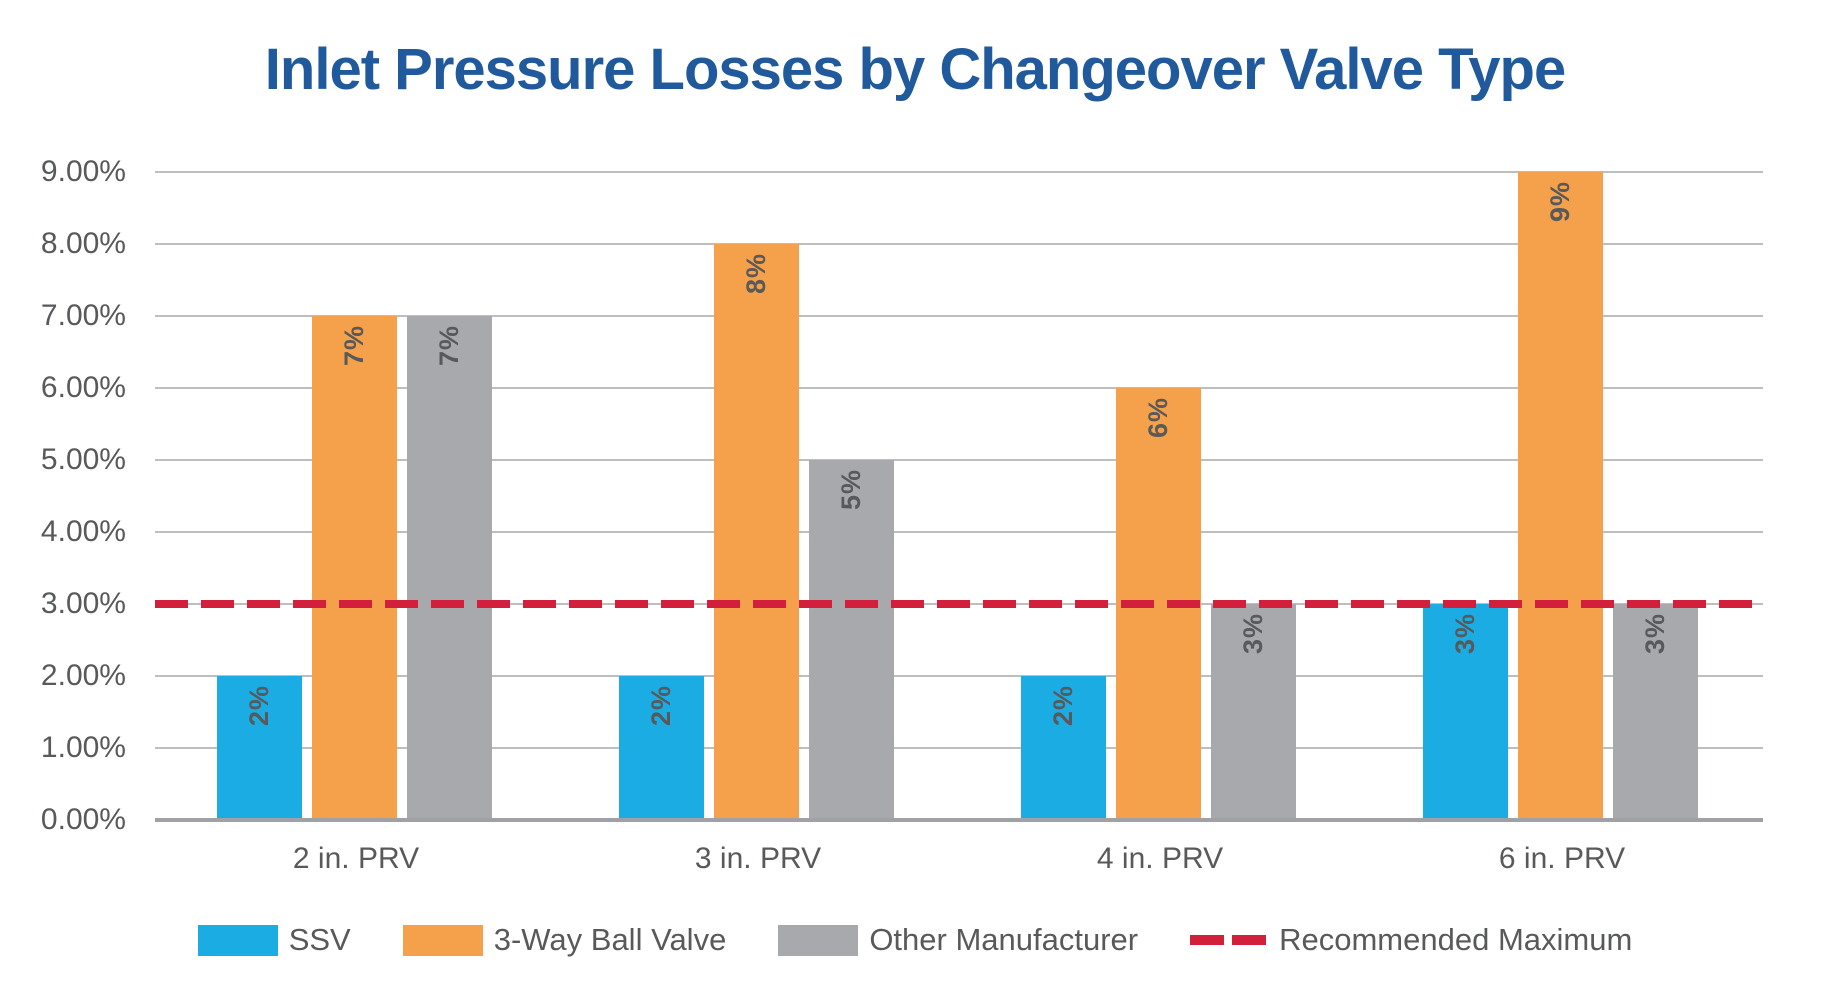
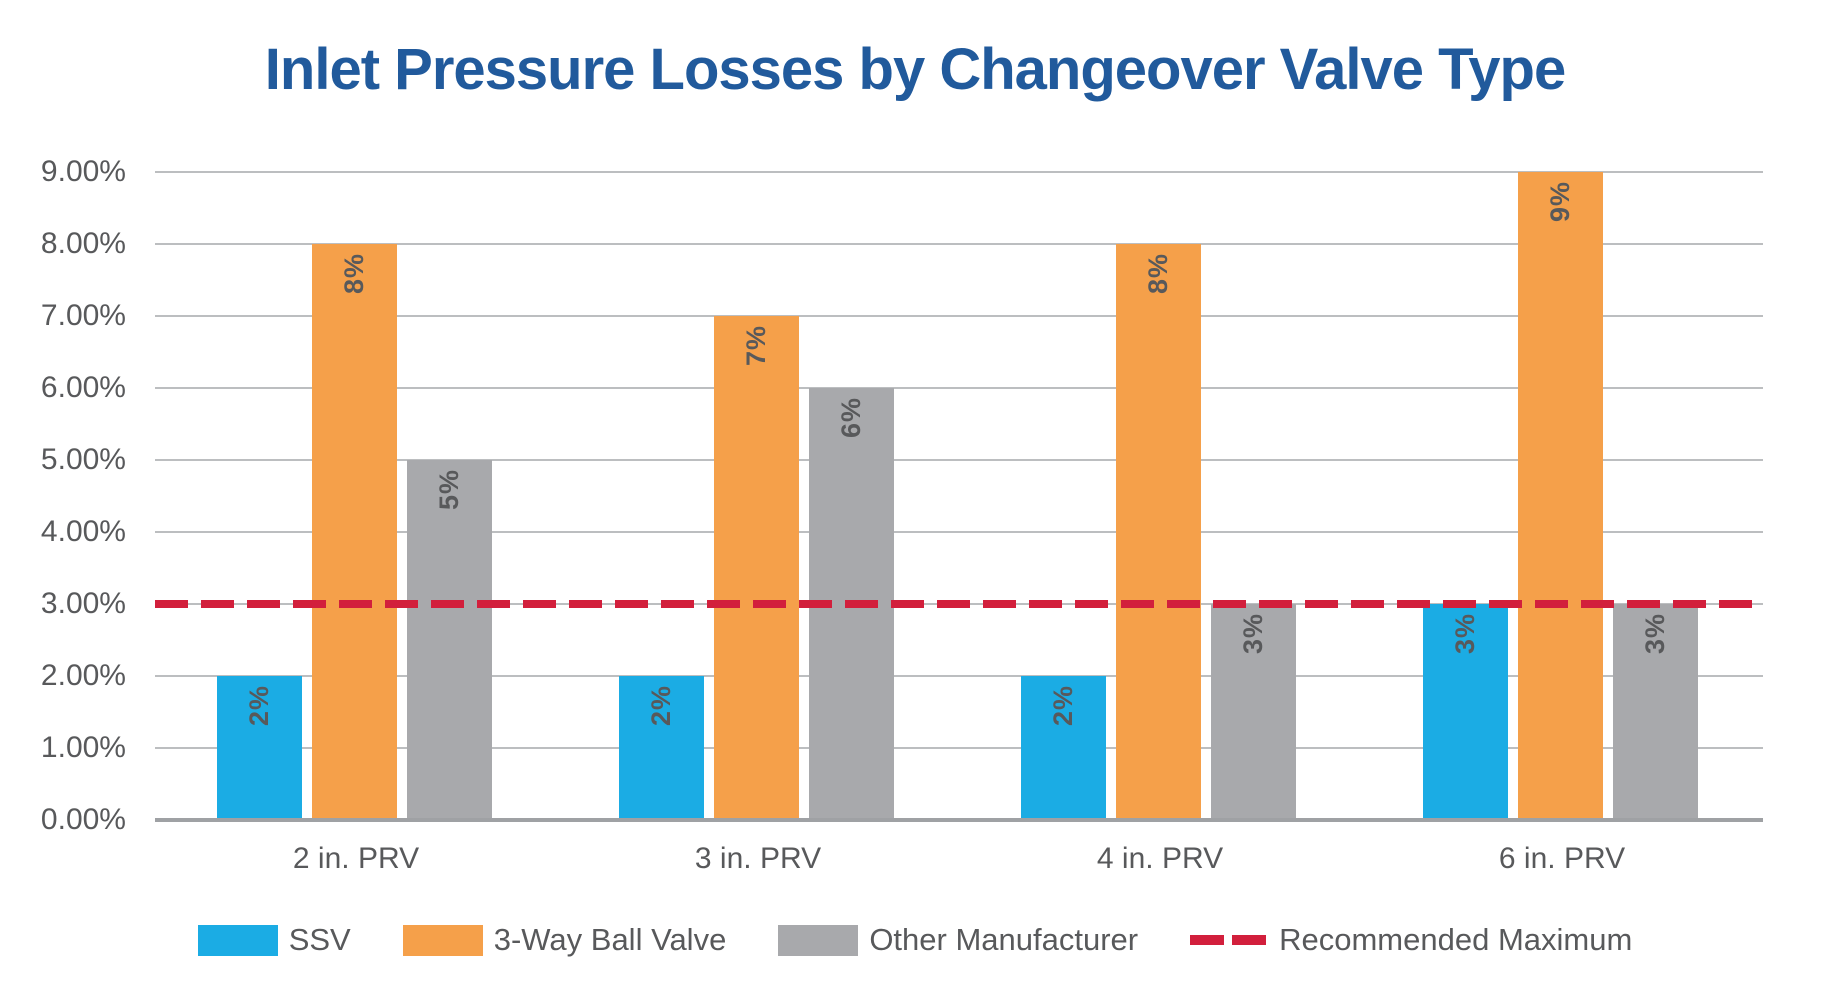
3-Way Ball Valve/2 in. PRV: 7% -> 8%
Other Manufacturer/2 in. PRV: 7% -> 5%
3-Way Ball Valve/3 in. PRV: 8% -> 7%
Other Manufacturer/3 in. PRV: 5% -> 6%
3-Way Ball Valve/4 in. PRV: 6% -> 8%
